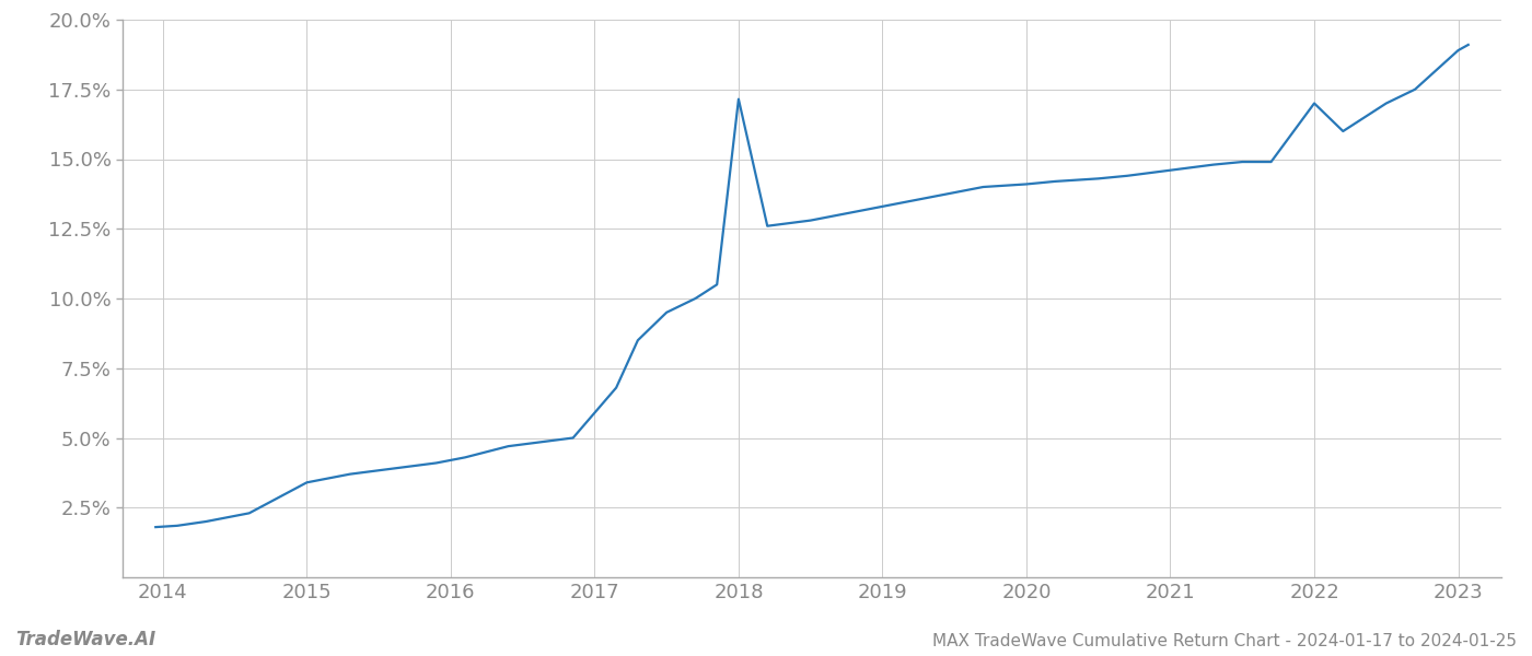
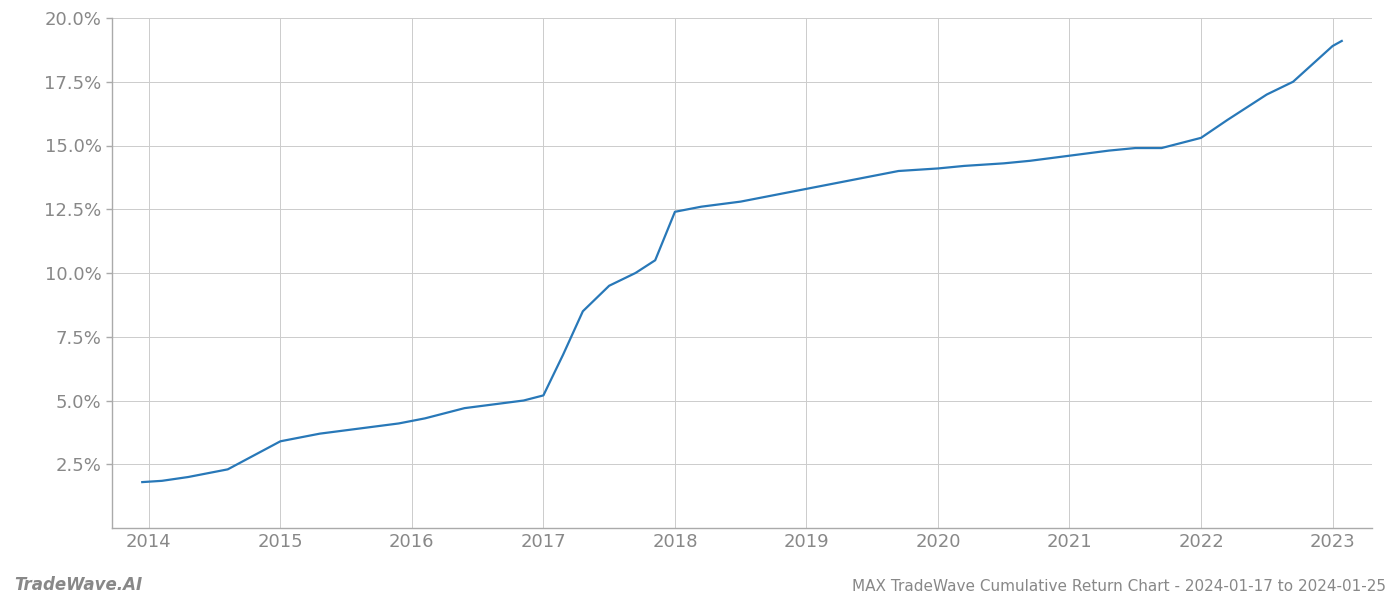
2017: 5.90% -> 5.20%
2018: 17.15% -> 12.40%
2022: 17.00% -> 15.30%
